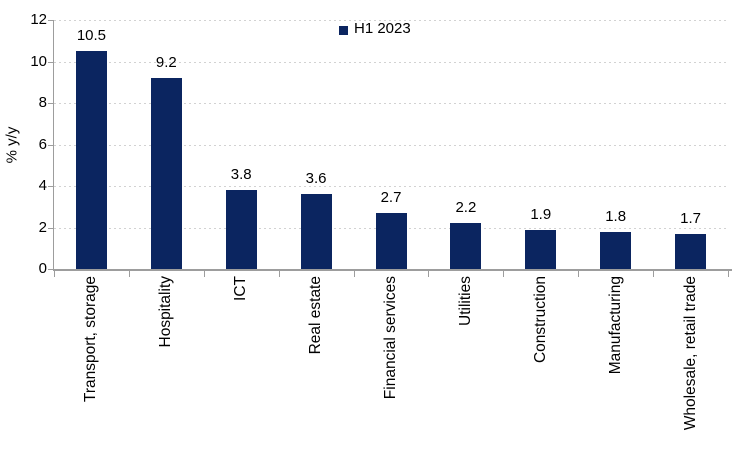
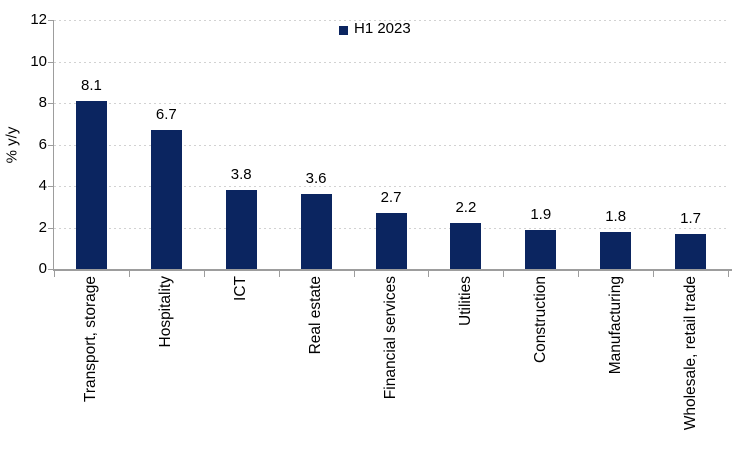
Transport, storage: 10.5 -> 8.1
Hospitality: 9.2 -> 6.7
